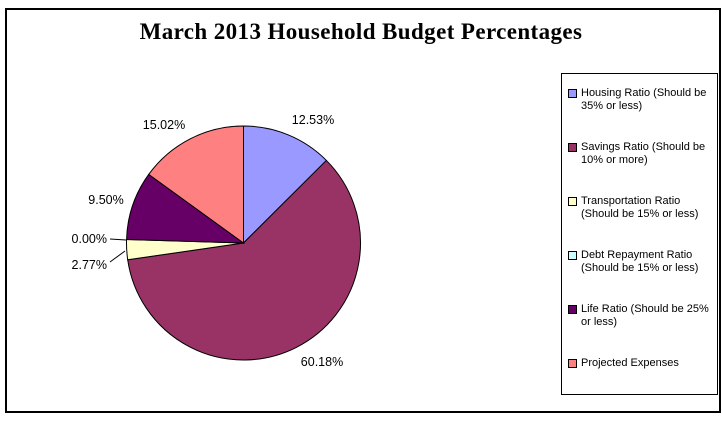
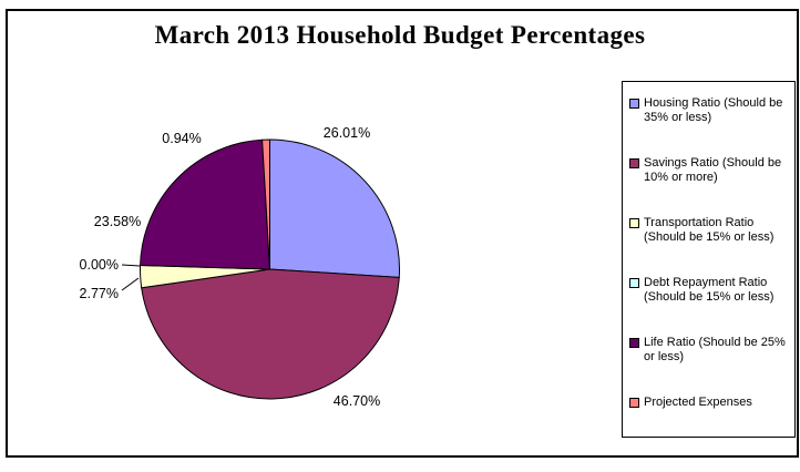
Housing Ratio (Should be 35% or less): 12.53% -> 26.01%
Savings Ratio (Should be 10% or more): 60.18% -> 46.70%
Life Ratio (Should be 25% or less): 9.50% -> 23.58%
Projected Expenses: 15.02% -> 0.94%
